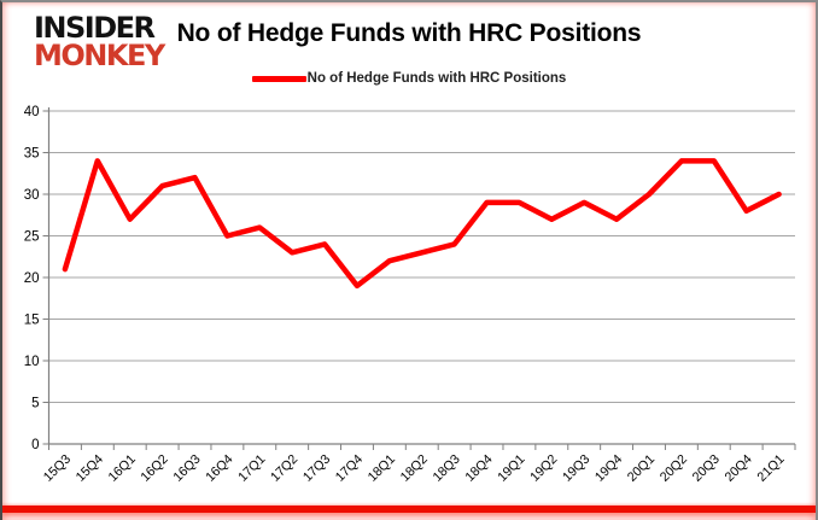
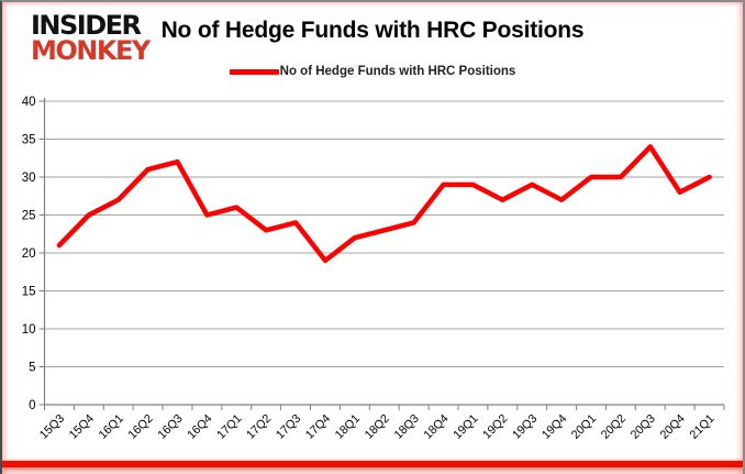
15Q4: 34 -> 25
20Q2: 34 -> 30
